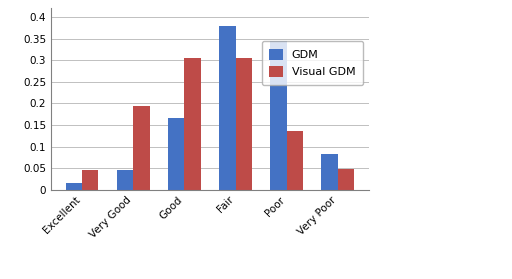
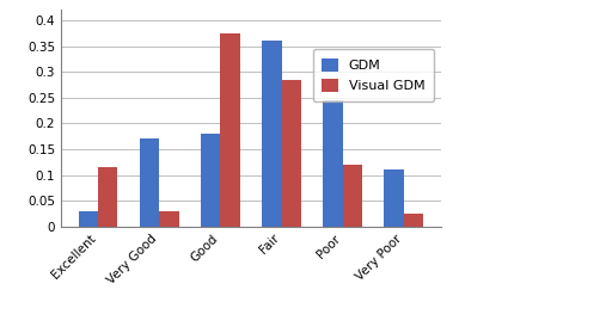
GDM/Excellent: 0.015 -> 0.030
Visual GDM/Excellent: 0.045 -> 0.115
GDM/Very Good: 0.045 -> 0.170
Visual GDM/Very Good: 0.195 -> 0.030
GDM/Good: 0.165 -> 0.180
Visual GDM/Good: 0.305 -> 0.375
GDM/Fair: 0.380 -> 0.360
Visual GDM/Fair: 0.305 -> 0.285
GDM/Poor: 0.345 -> 0.245
Visual GDM/Poor: 0.135 -> 0.120
GDM/Very Poor: 0.083 -> 0.110
Visual GDM/Very Poor: 0.048 -> 0.025
